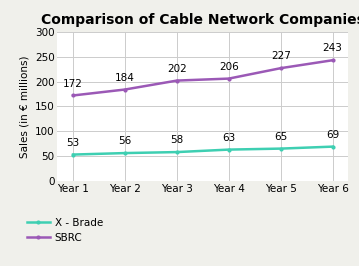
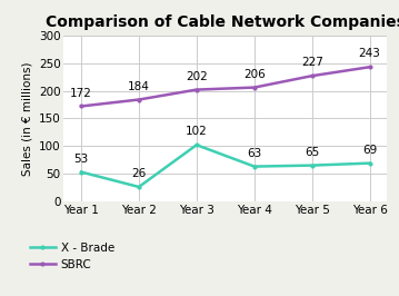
X - Brade/Year 2: 56 -> 26
X - Brade/Year 3: 58 -> 102
